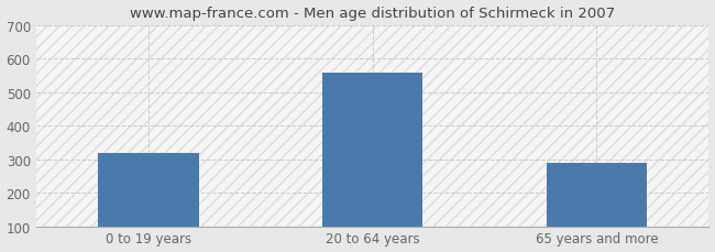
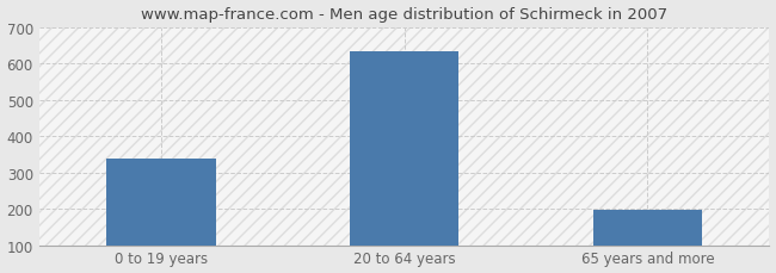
0 to 19 years: 320 -> 340
20 to 64 years: 560 -> 635
65 years and more: 290 -> 197
